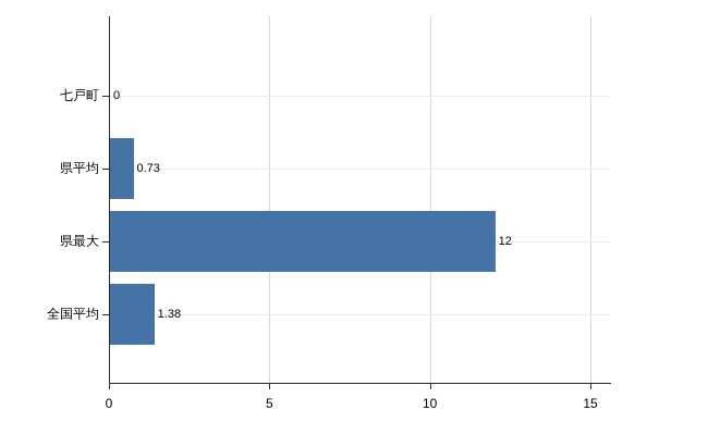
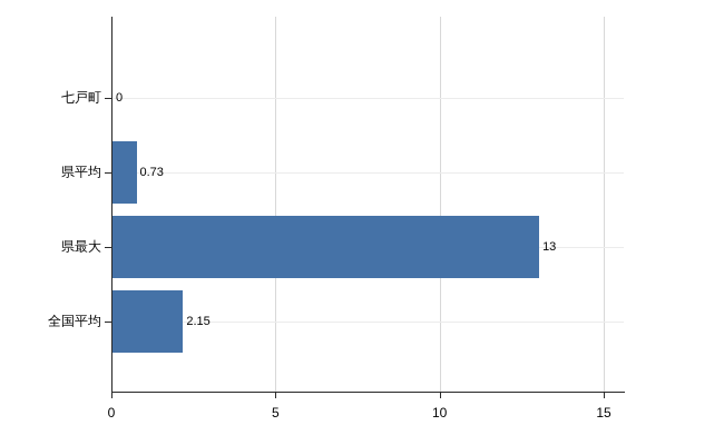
県最大: 12 -> 13
全国平均: 1.38 -> 2.15
